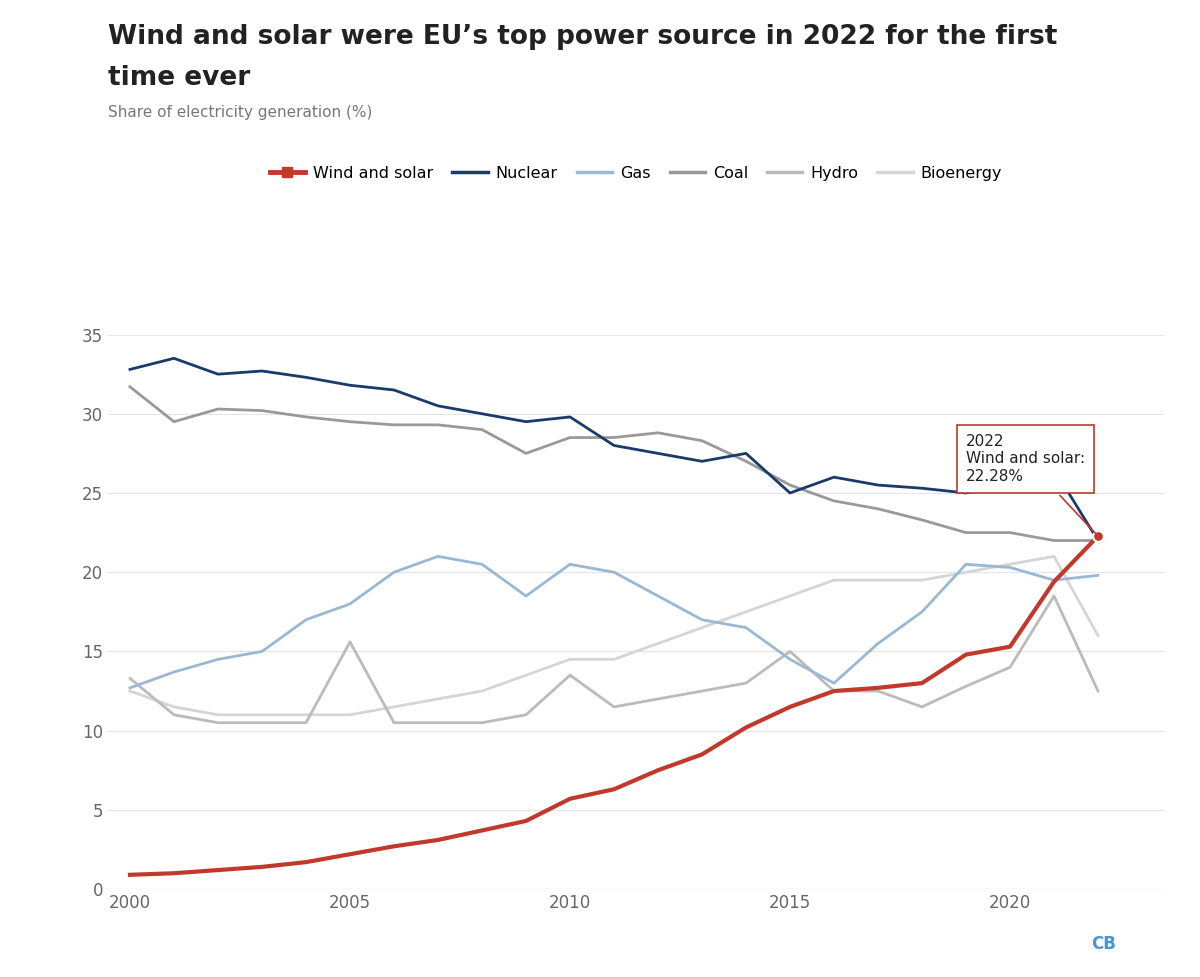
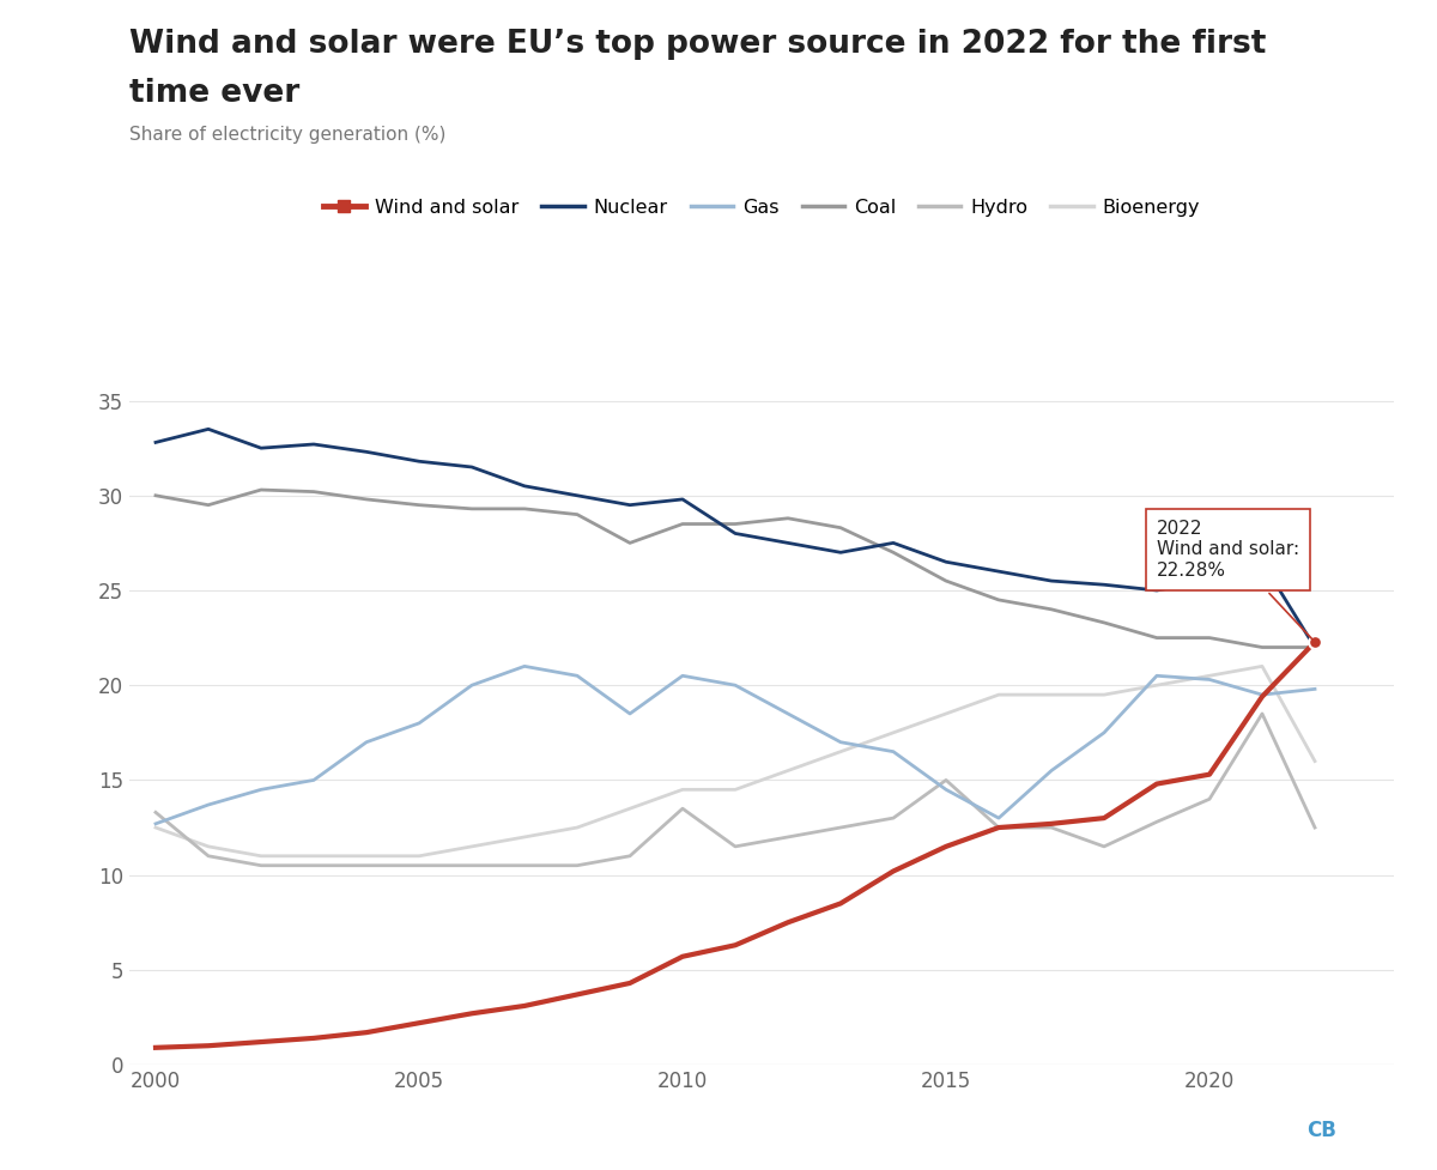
Coal/2000: 31.7 -> 30.0
Hydro/2005: 15.6 -> 10.5
Nuclear/2015: 25.0 -> 26.5
